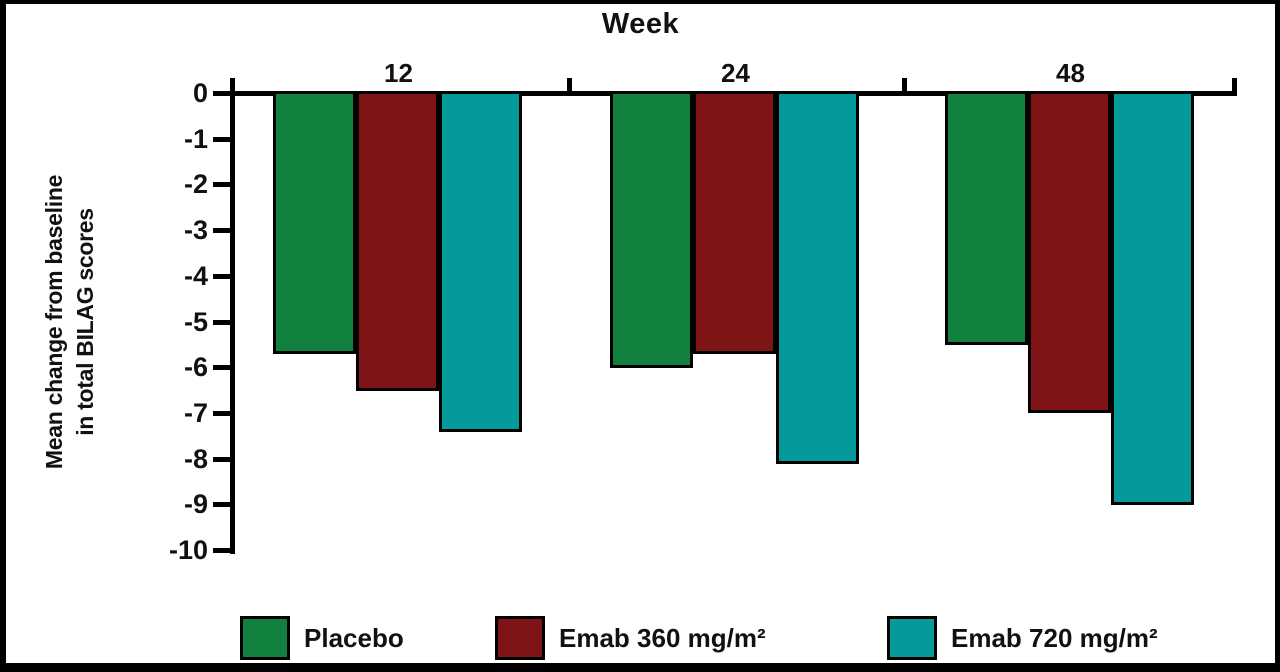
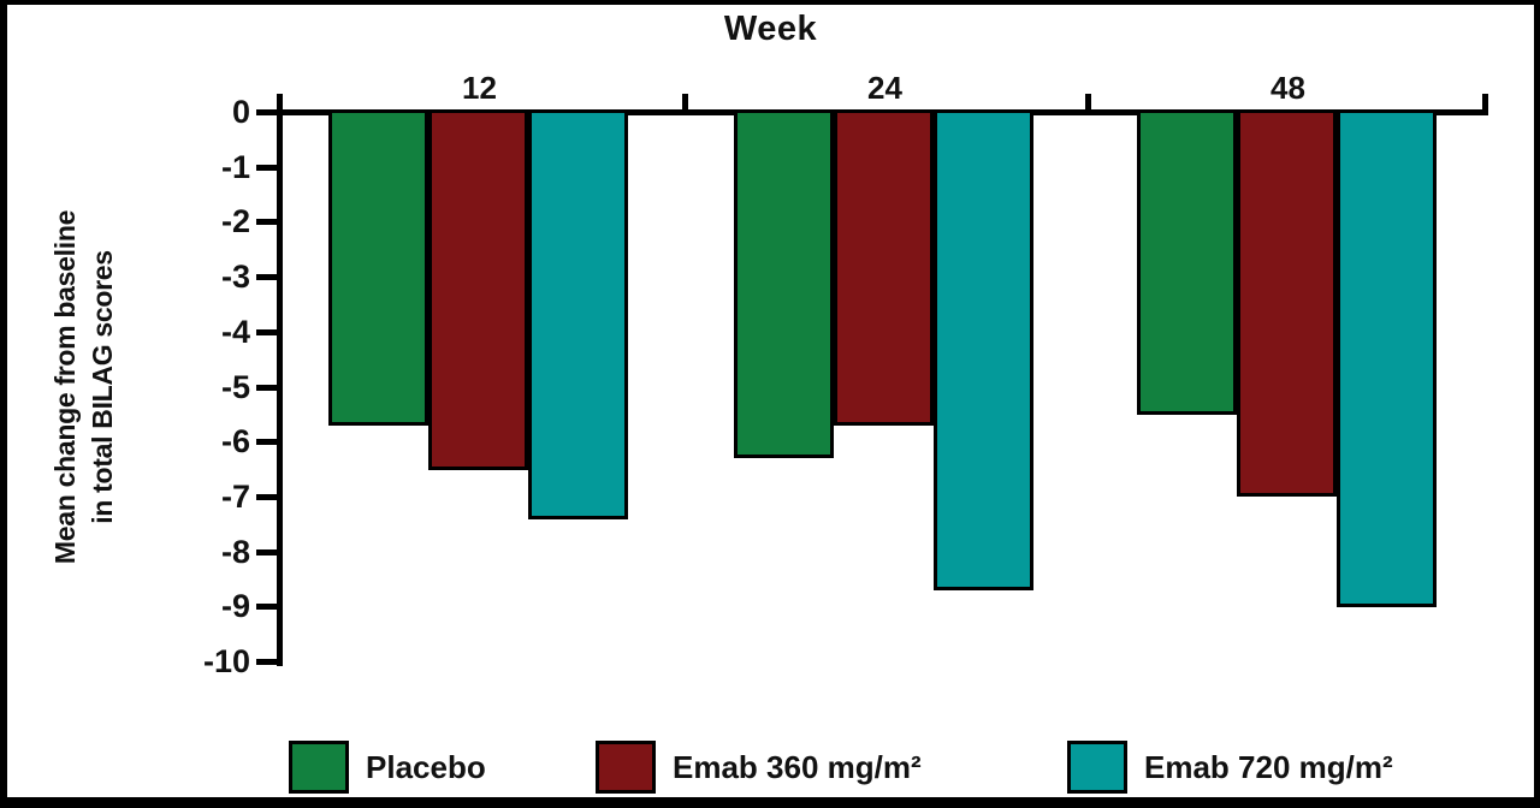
Placebo/24: -6.0 -> -6.3
Emab 720 mg/m²/24: -8.1 -> -8.7
